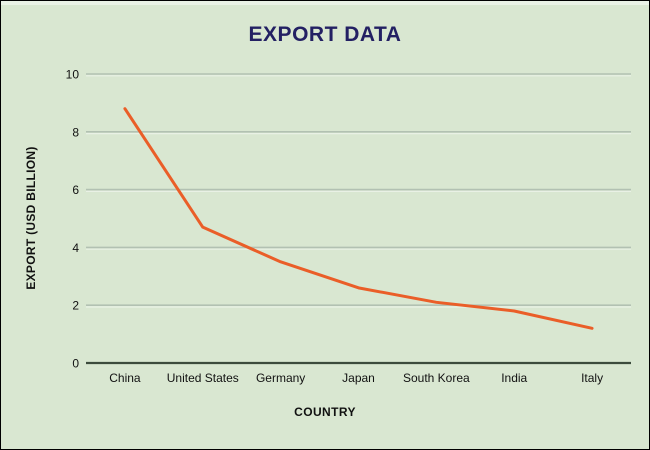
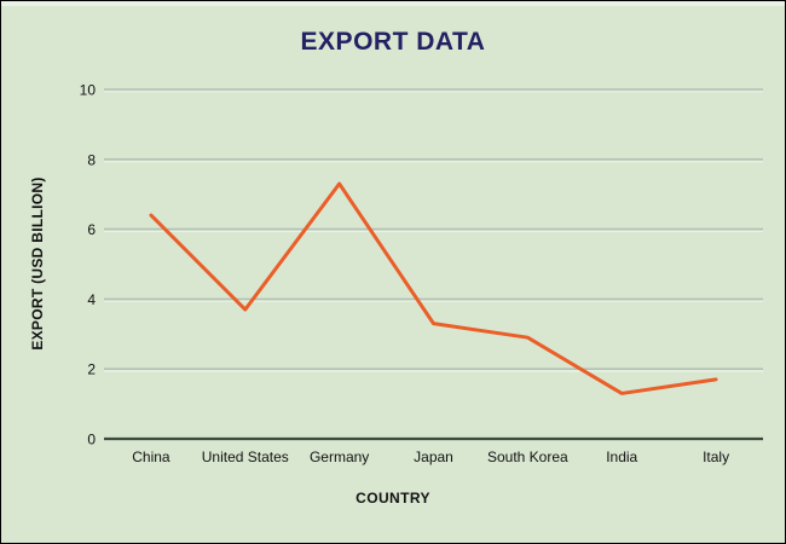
China: 8.8 -> 6.4
United States: 4.7 -> 3.7
Germany: 3.5 -> 7.3
Japan: 2.6 -> 3.3
South Korea: 2.1 -> 2.9
India: 1.8 -> 1.3
Italy: 1.2 -> 1.7
